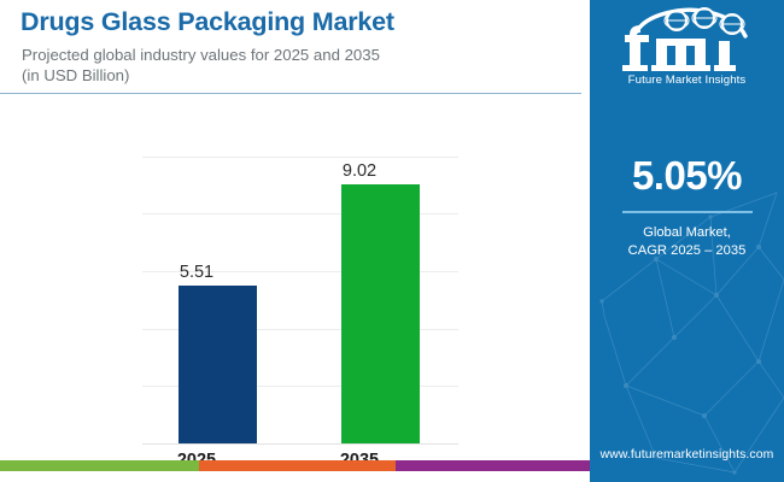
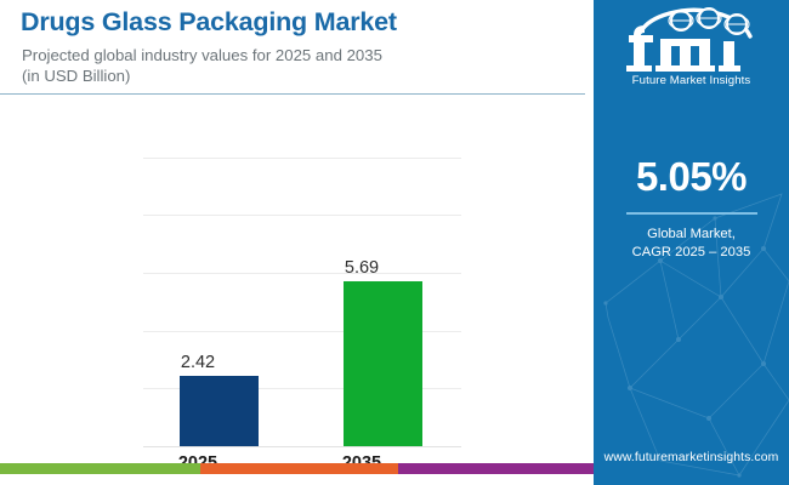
2025: 5.51 -> 2.42
2035: 9.02 -> 5.69
